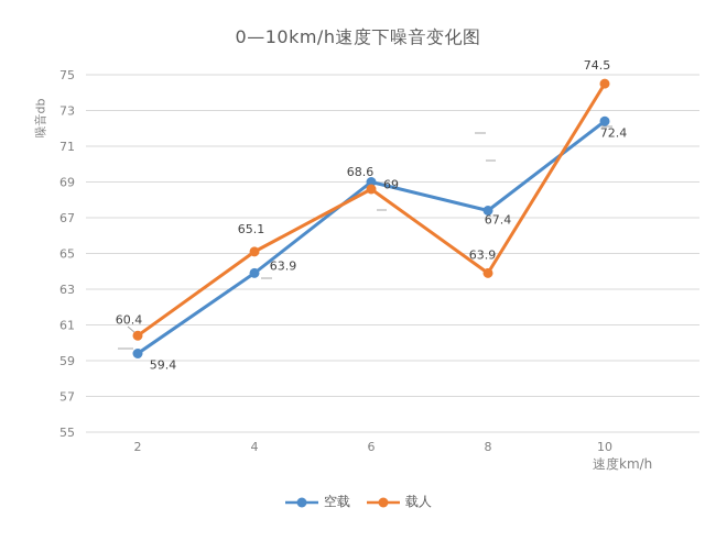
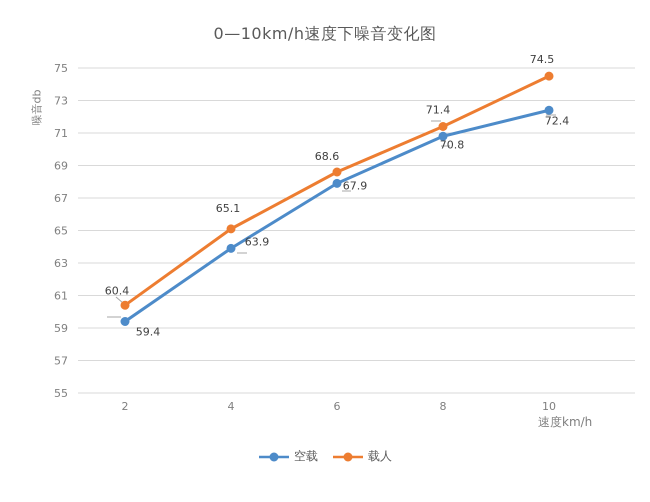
空载/6: 69 -> 67.9
空载/8: 67.4 -> 70.8
载人/8: 63.9 -> 71.4
